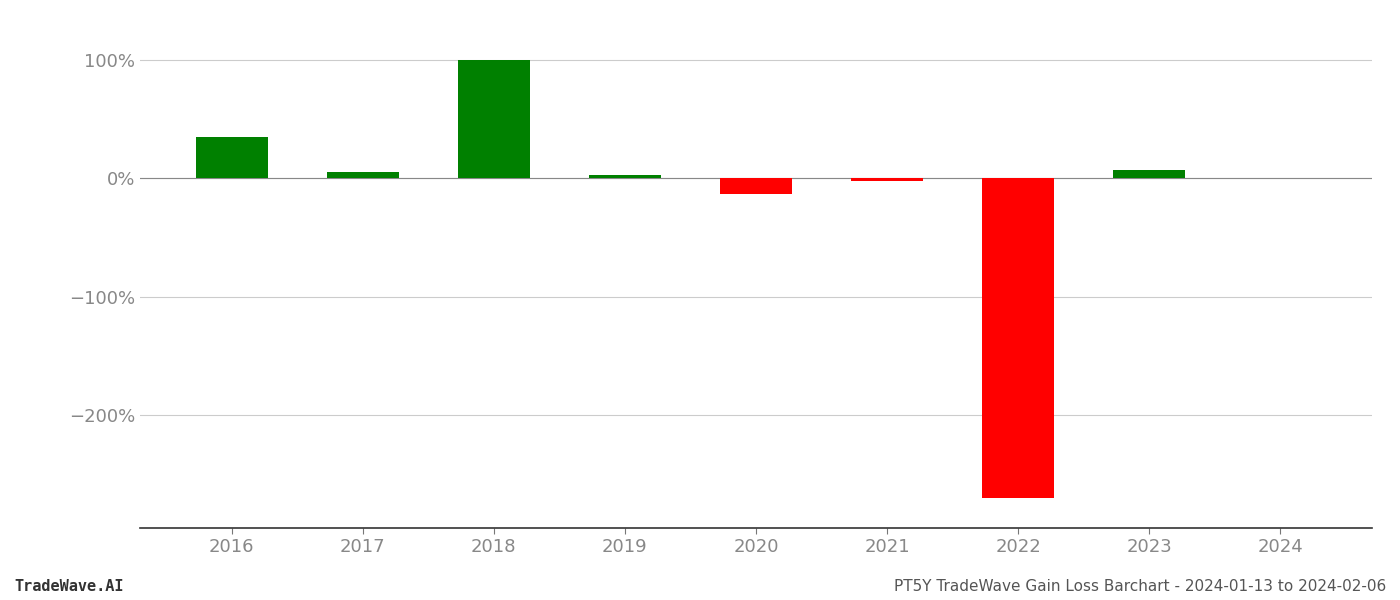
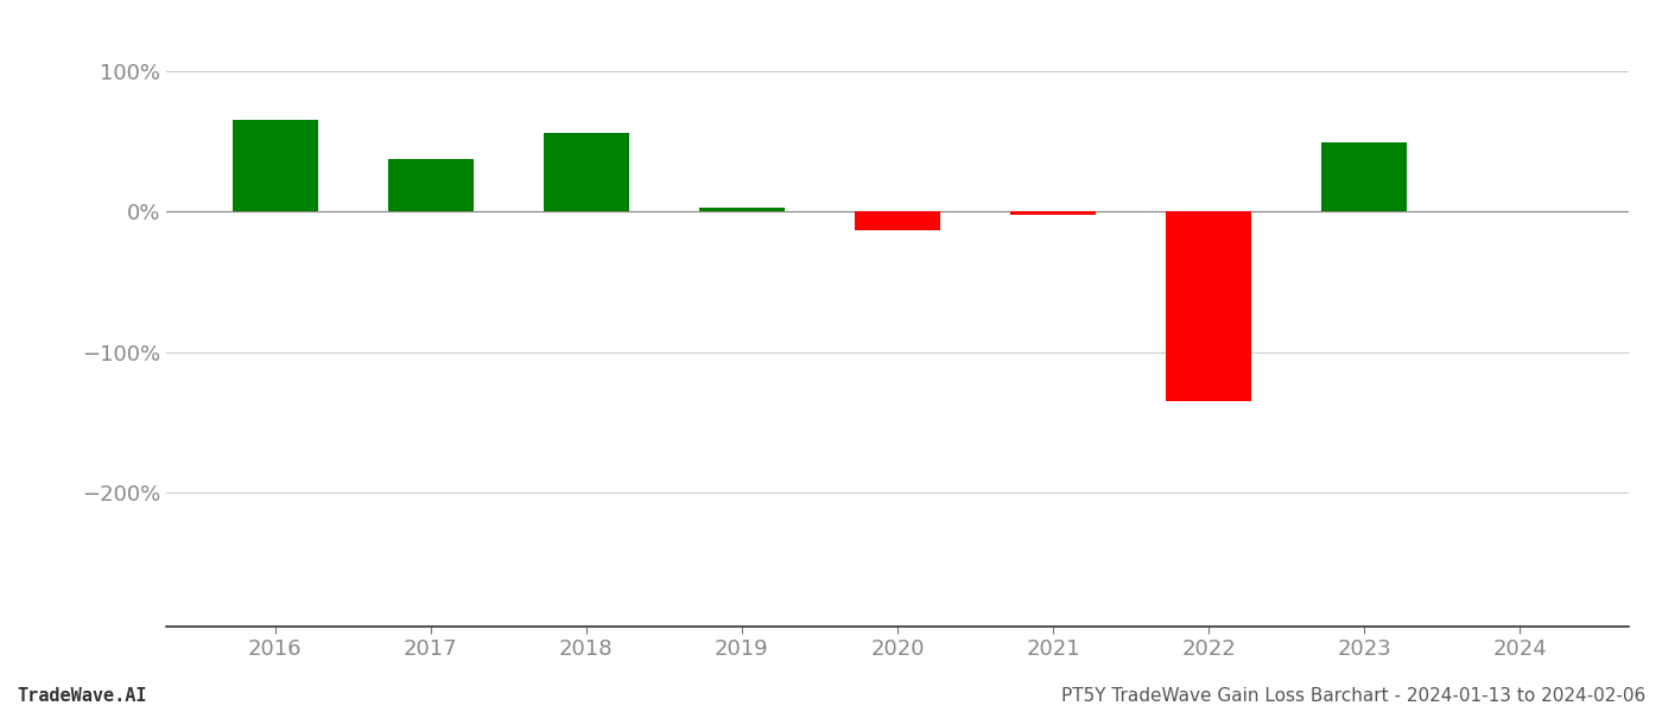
2016: 35% -> 65%
2017: 5% -> 37%
2018: 100% -> 56%
2022: -270% -> -135%
2023: 7% -> 49%
